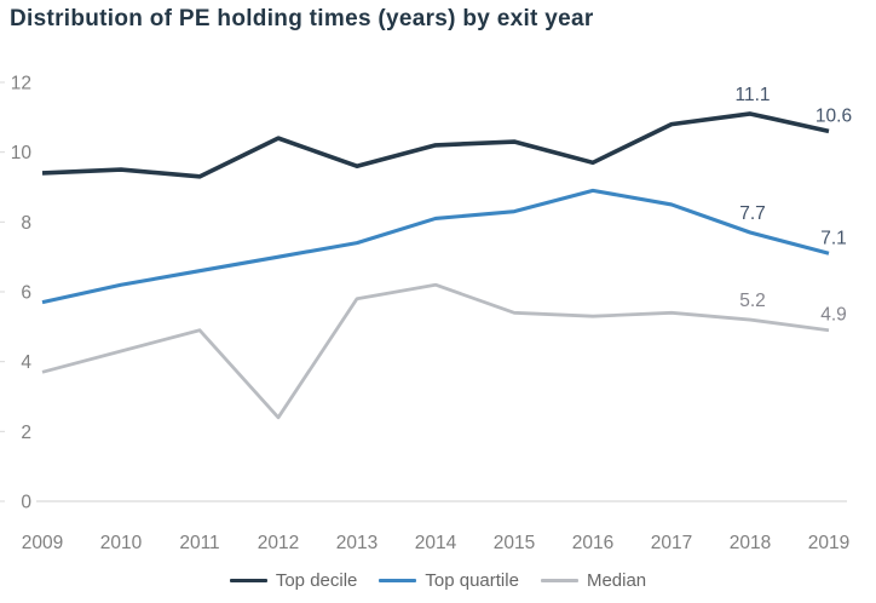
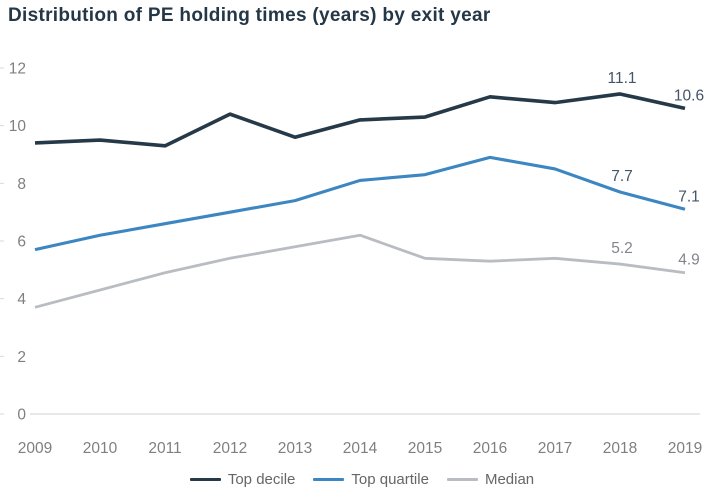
Median/2012: 2.4 -> 5.4
Top decile/2016: 9.7 -> 11.0
